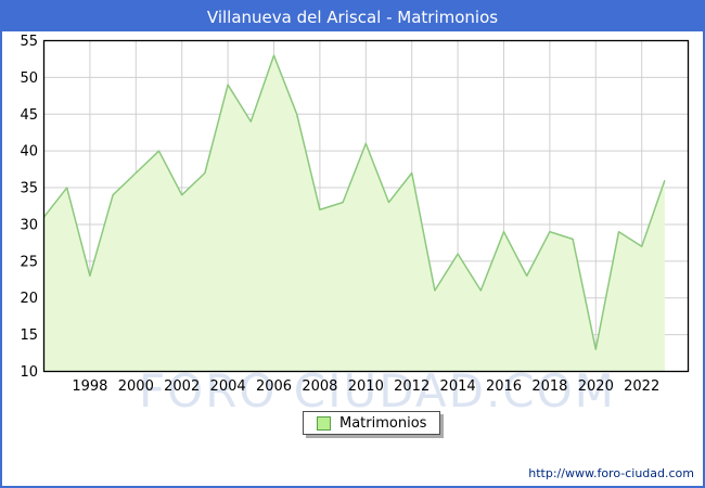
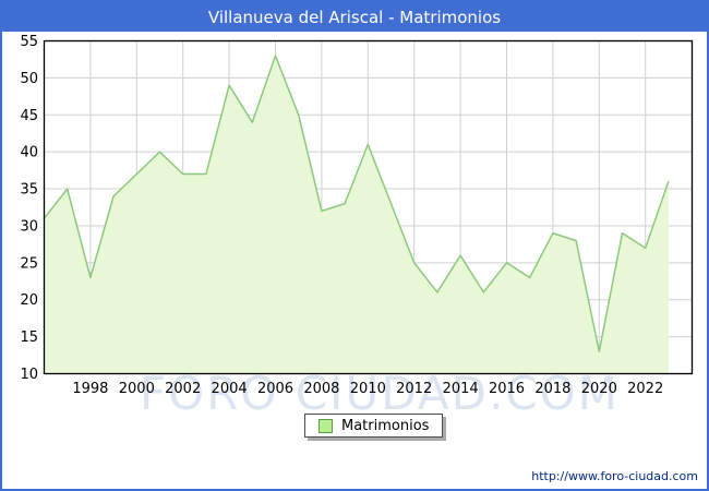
2002: 34 -> 37
2012: 37 -> 25
2016: 29 -> 25
